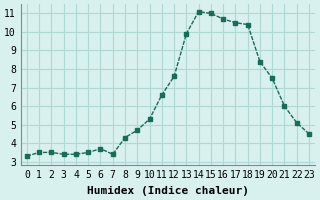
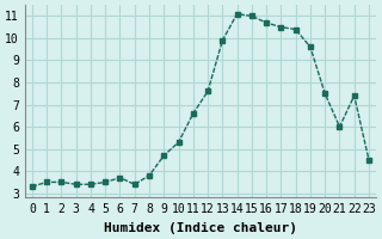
8: 4.3 -> 3.8
19: 8.4 -> 9.6
22: 5.1 -> 7.4
